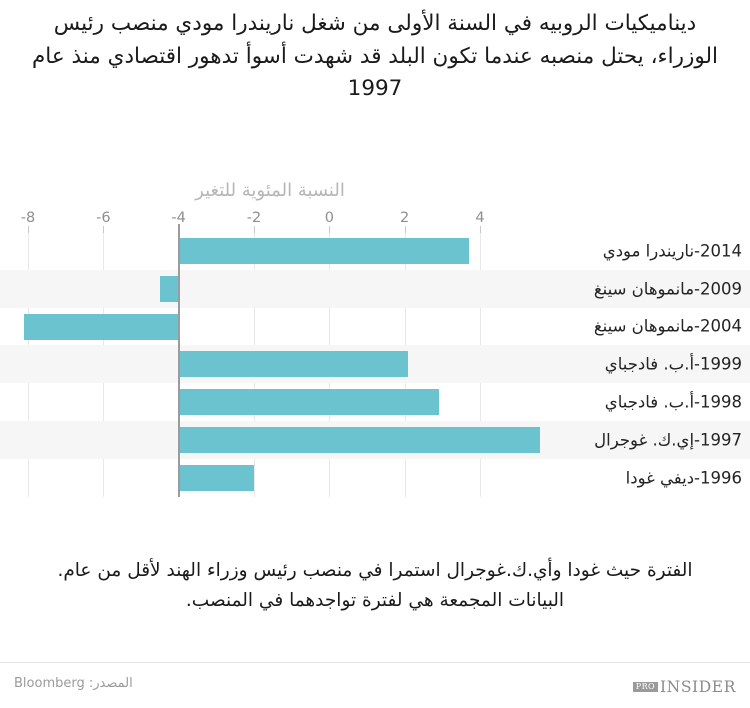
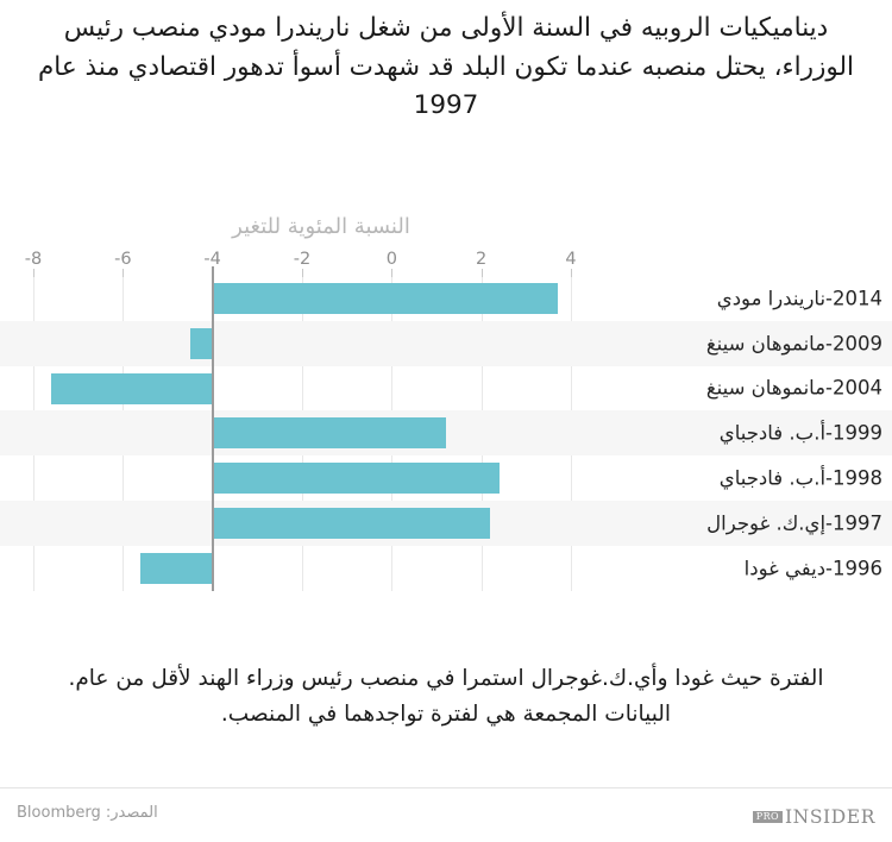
2004-مانموهان سينغ: -8.1 -> -7.6
1999-أ.ب. فادجباي: 2.1 -> 1.2
1998-أ.ب. فادجباي: 2.9 -> 2.4
1997-إي.ك. غوجرال: 5.6 -> 2.2
1996-ديفي غودا: -2.0 -> -5.6
